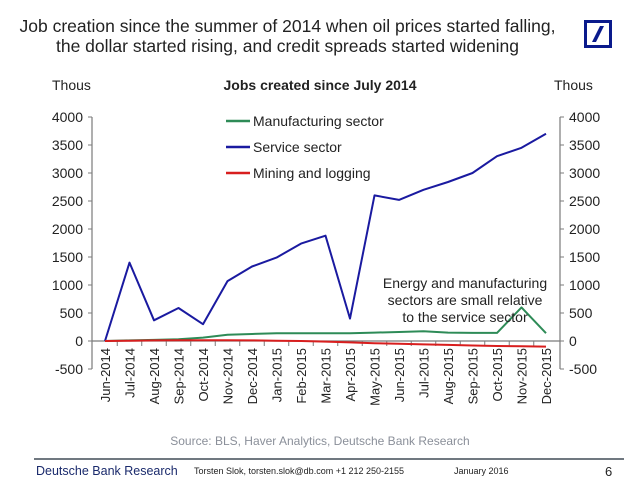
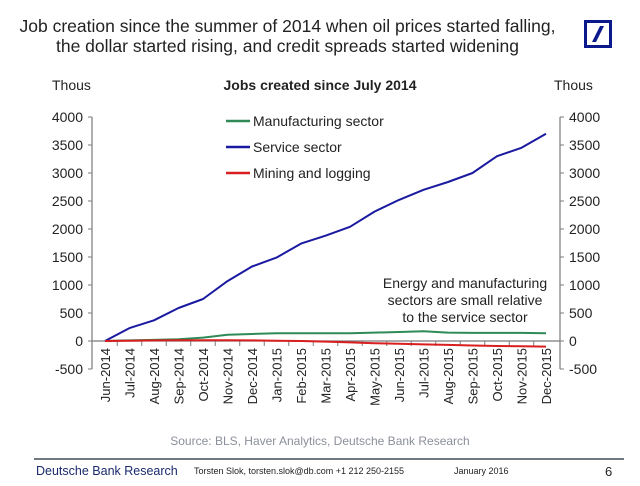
Service sector/Jul-2014: 1400 -> 200
Service sector/Oct-2014: 300 -> 800
Service sector/Apr-2015: 400 -> 2000
Service sector/May-2015: 2600 -> 2300
Manufacturing sector/Nov-2015: 600 -> 100
